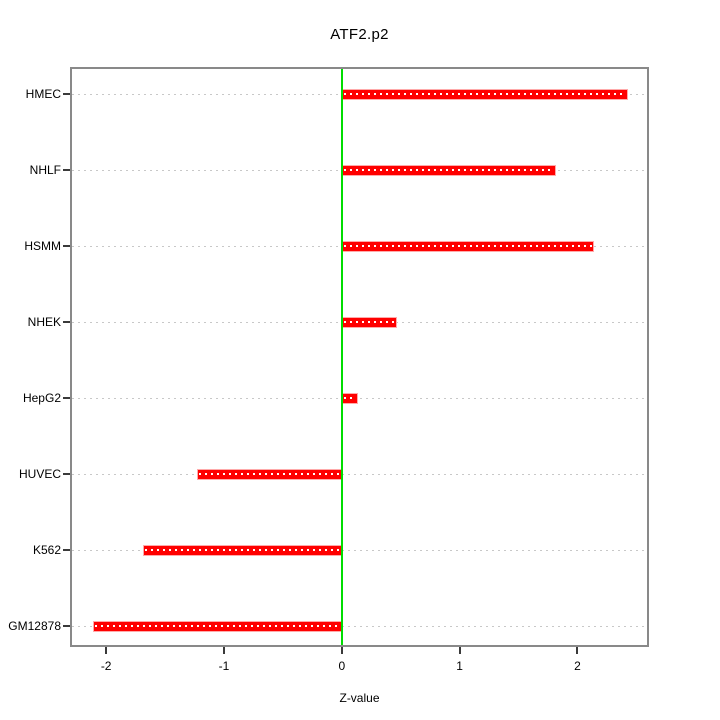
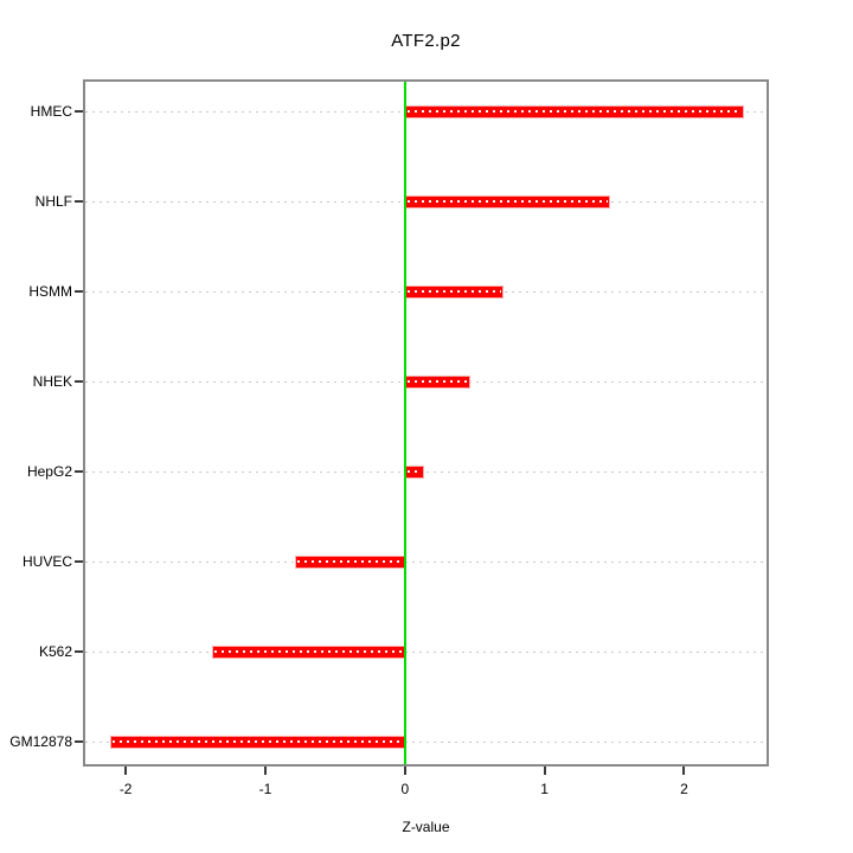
NHLF: 1.82 -> 1.47
HSMM: 2.14 -> 0.71
HUVEC: -1.23 -> -0.79
K562: -1.69 -> -1.38
